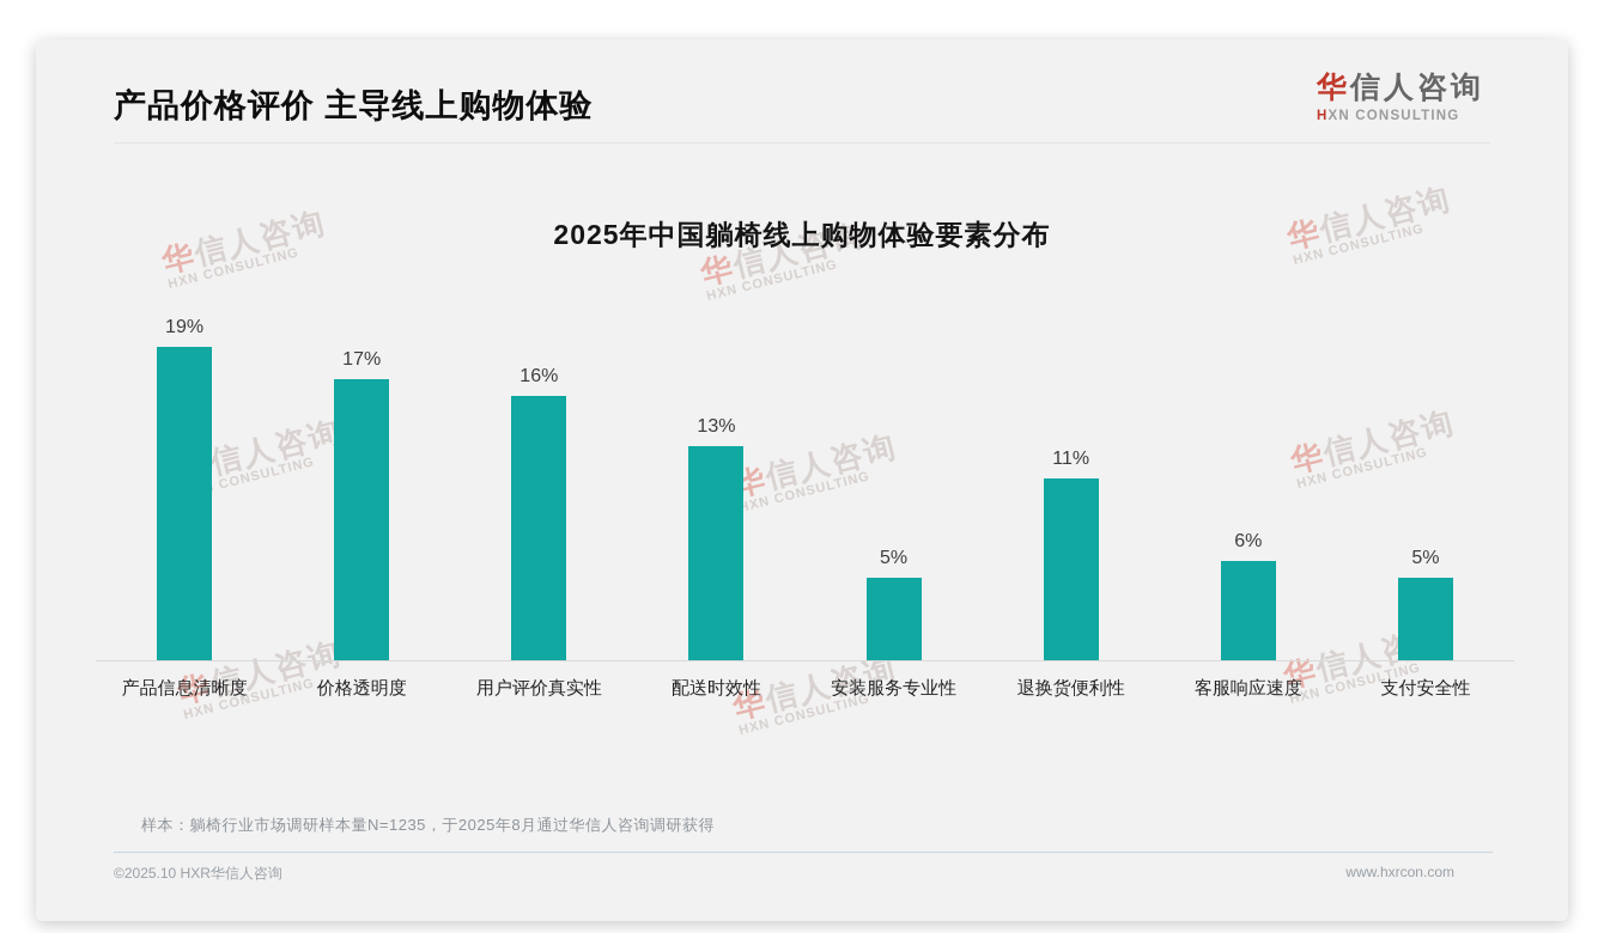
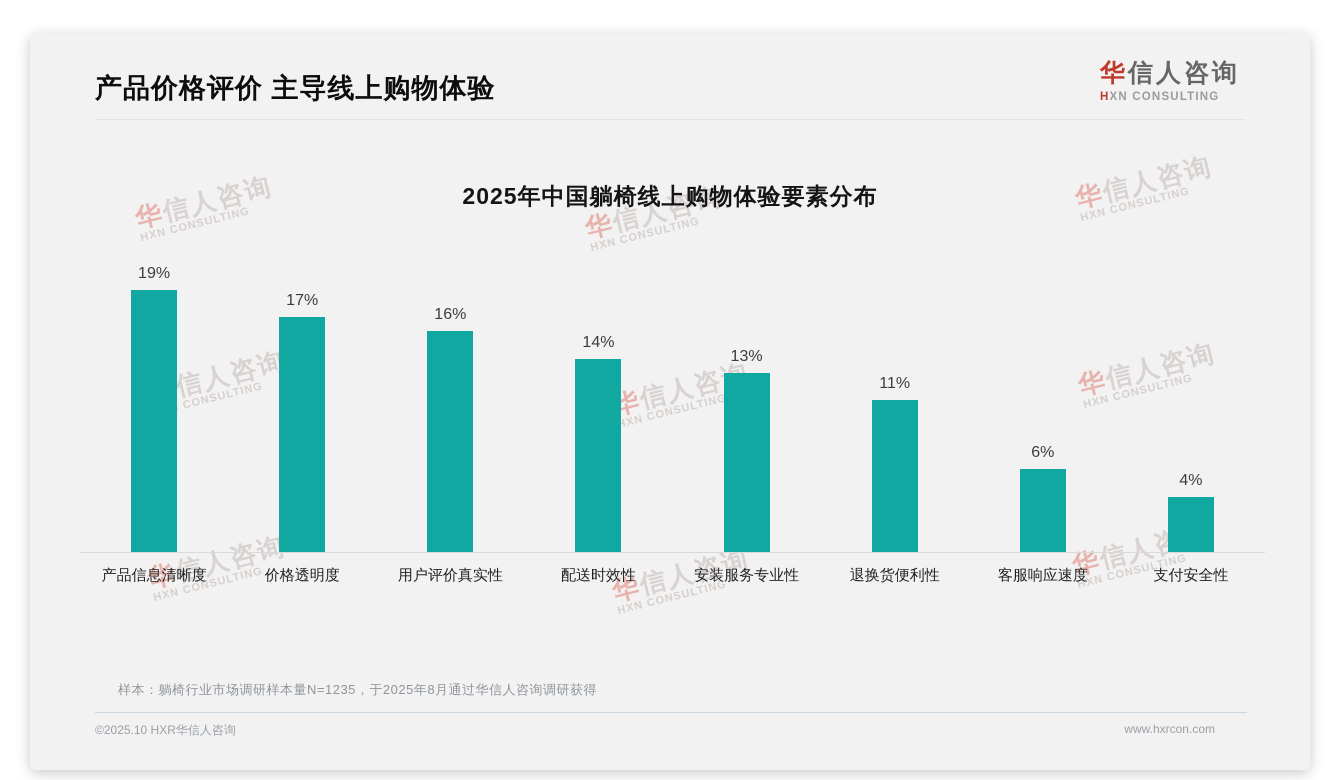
配送时效性: 13% -> 14%
安装服务专业性: 5% -> 13%
支付安全性: 5% -> 4%
